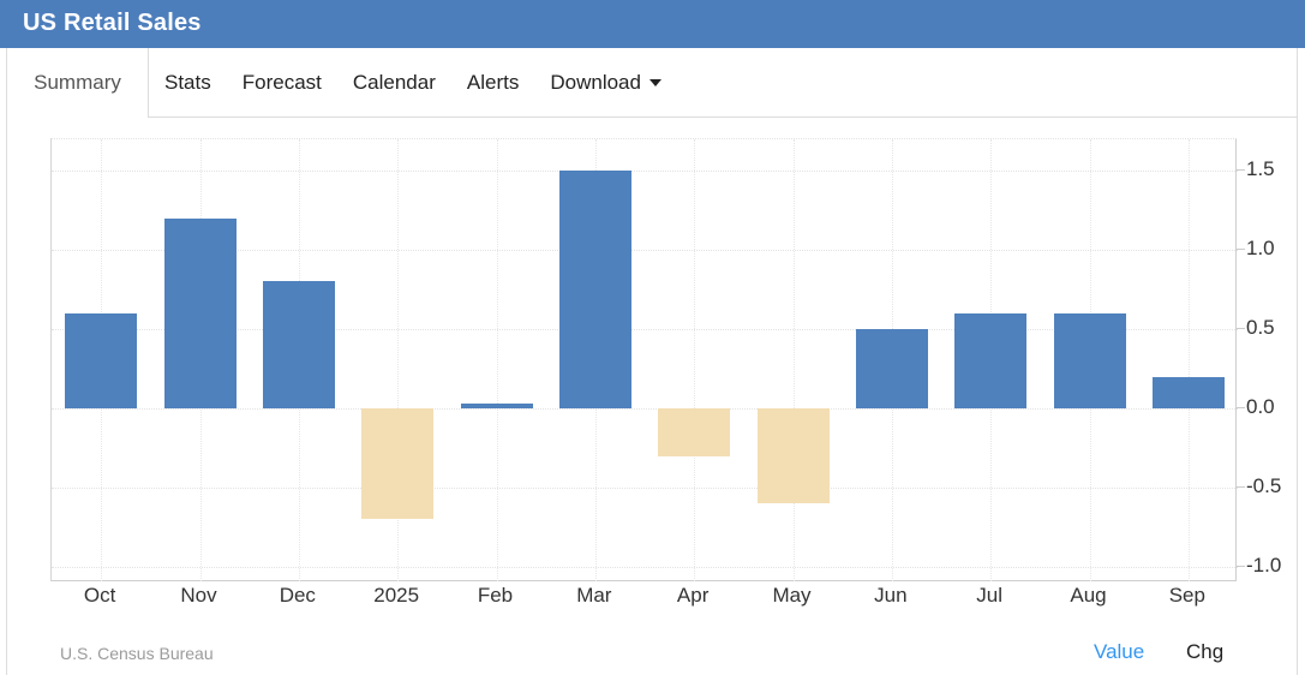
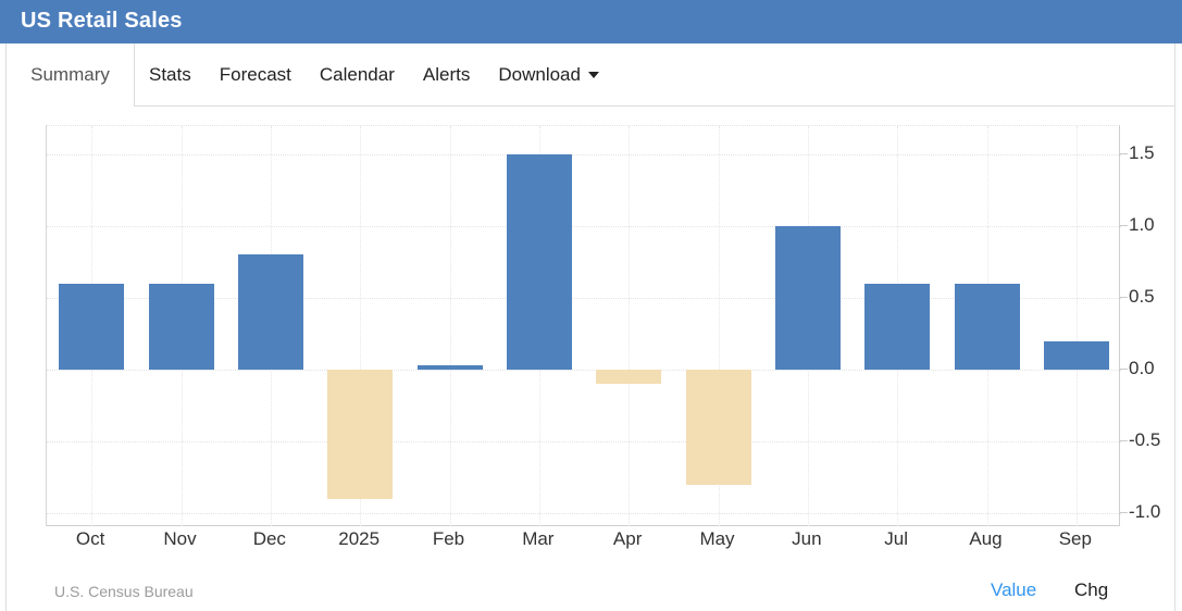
Nov: 1.2 -> 0.6
2025: -0.7 -> -0.9
Apr: -0.3 -> -0.1
May: -0.6 -> -0.8
Jun: 0.5 -> 1.0
